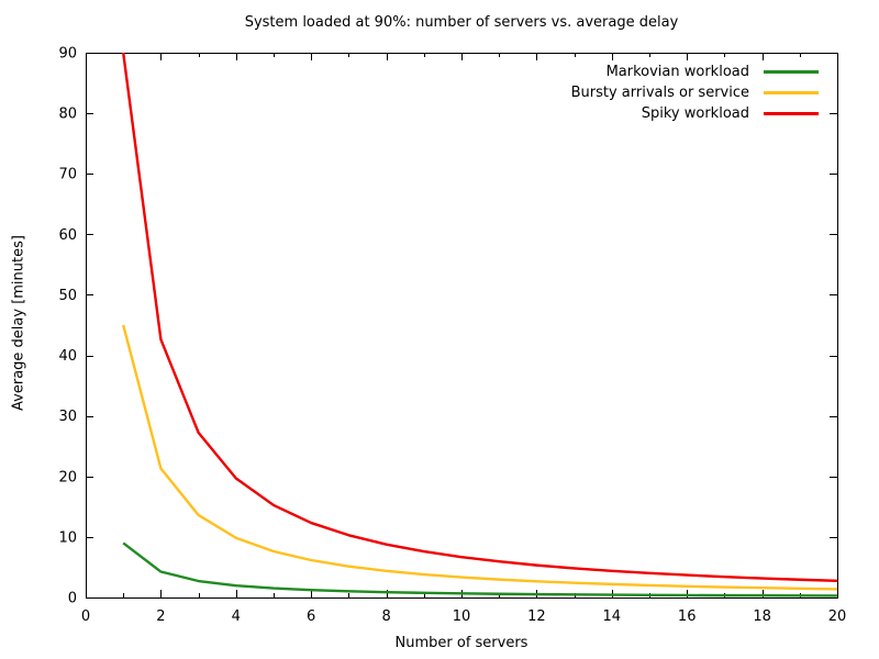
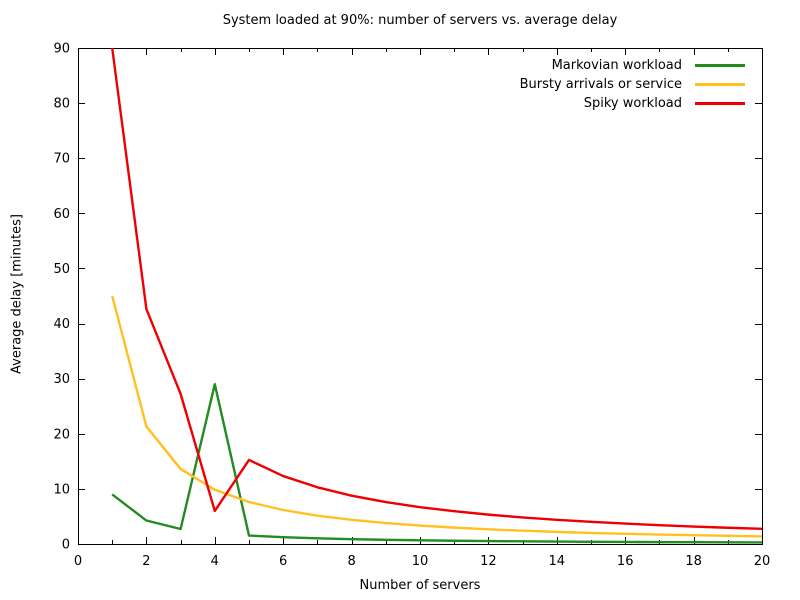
Markovian workload/4: 2 -> 29
Spiky workload/4: 20 -> 6
